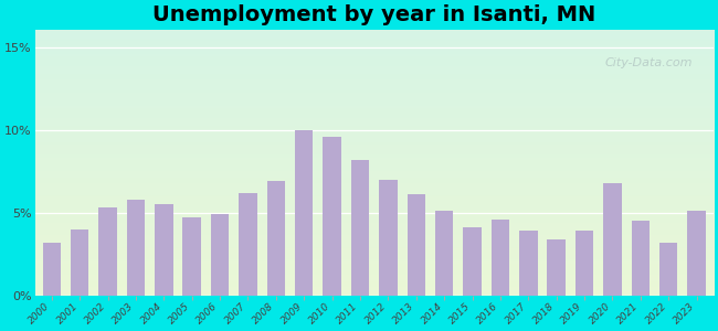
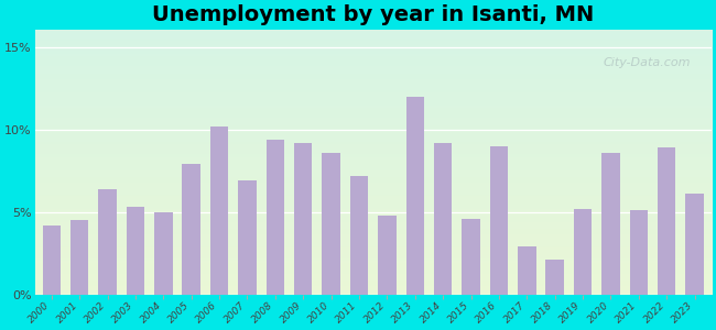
2000: 3.2% -> 4.2%
2001: 4.0% -> 4.5%
2002: 5.3% -> 6.4%
2003: 5.8% -> 5.3%
2004: 5.5% -> 5.0%
2005: 4.7% -> 7.9%
2006: 4.9% -> 10.2%
2007: 6.2% -> 6.9%
2008: 6.9% -> 9.4%
2009: 10.0% -> 9.2%
2010: 9.6% -> 8.6%
2011: 8.2% -> 7.2%
2012: 7.0% -> 4.8%
2013: 6.1% -> 12.0%
2014: 5.1% -> 9.2%
2015: 4.1% -> 4.6%
2016: 4.6% -> 9.0%
2017: 3.9% -> 2.9%
2018: 3.4% -> 2.1%
2019: 3.9% -> 5.2%
2020: 6.8% -> 8.6%
2021: 4.5% -> 5.1%
2022: 3.2% -> 8.9%
2023: 5.1% -> 6.1%
